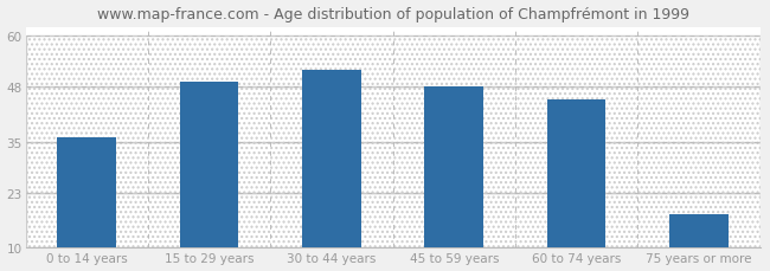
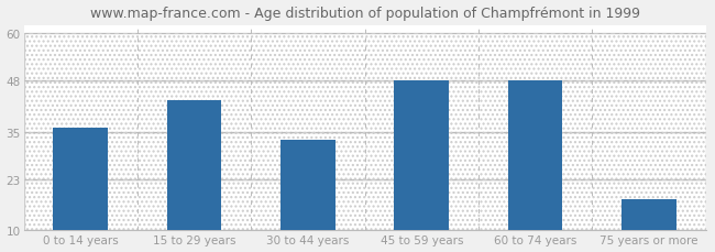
15 to 29 years: 49 -> 43
30 to 44 years: 52 -> 33
60 to 74 years: 45 -> 48
